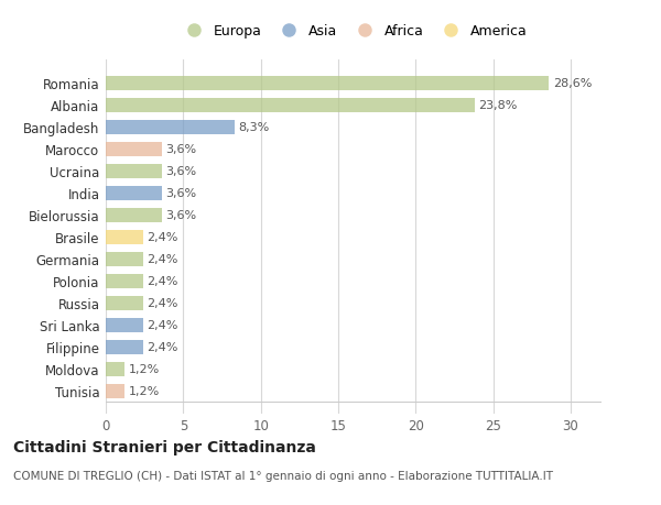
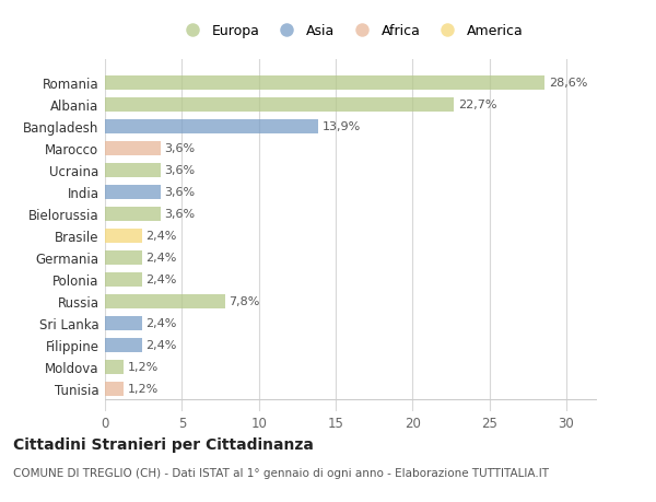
Albania: 23,8% -> 22,7%
Bangladesh: 8,3% -> 13,9%
Russia: 2,4% -> 7,8%
